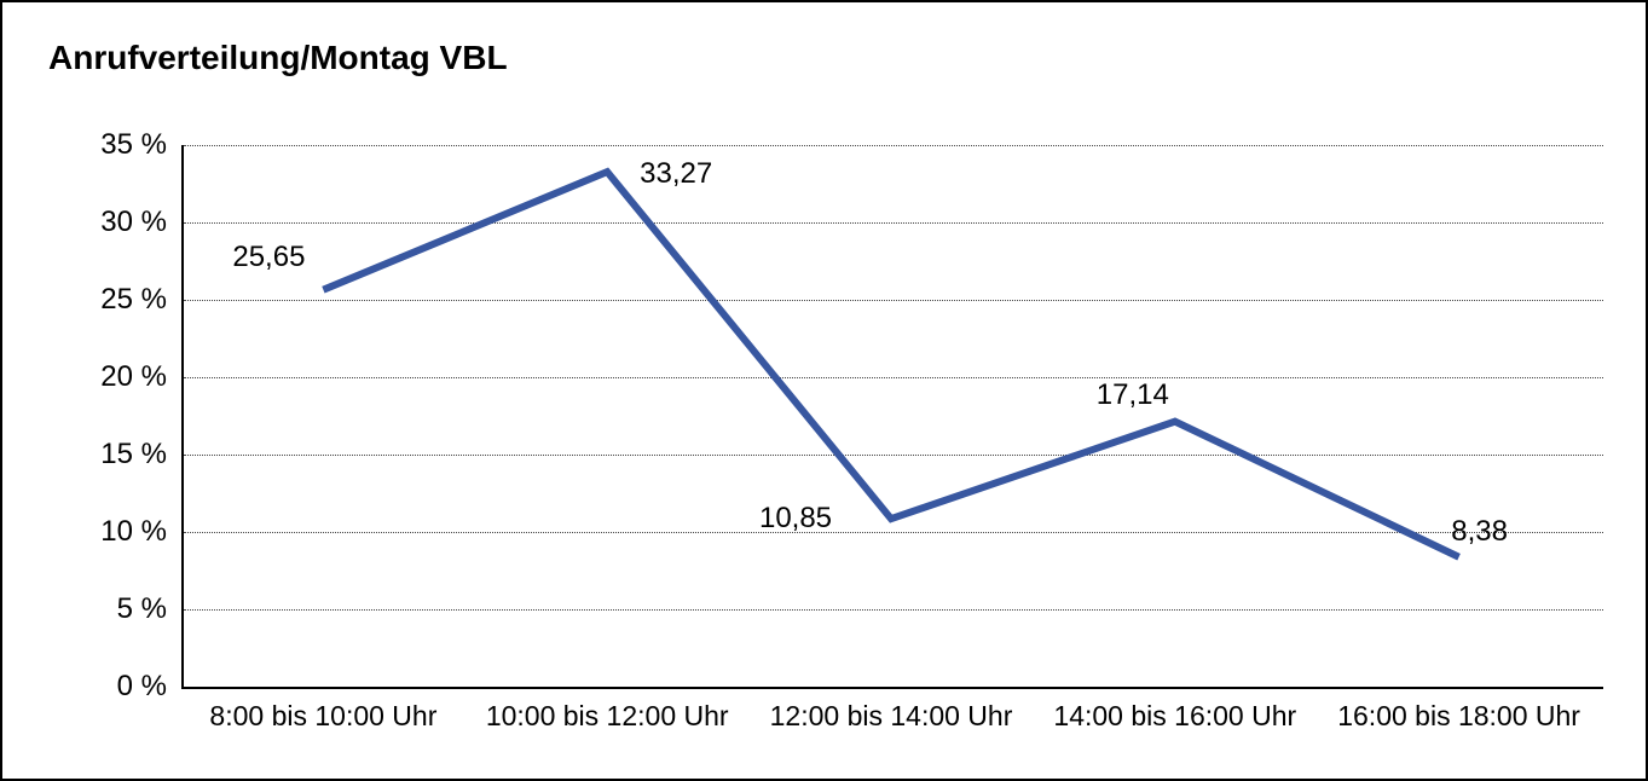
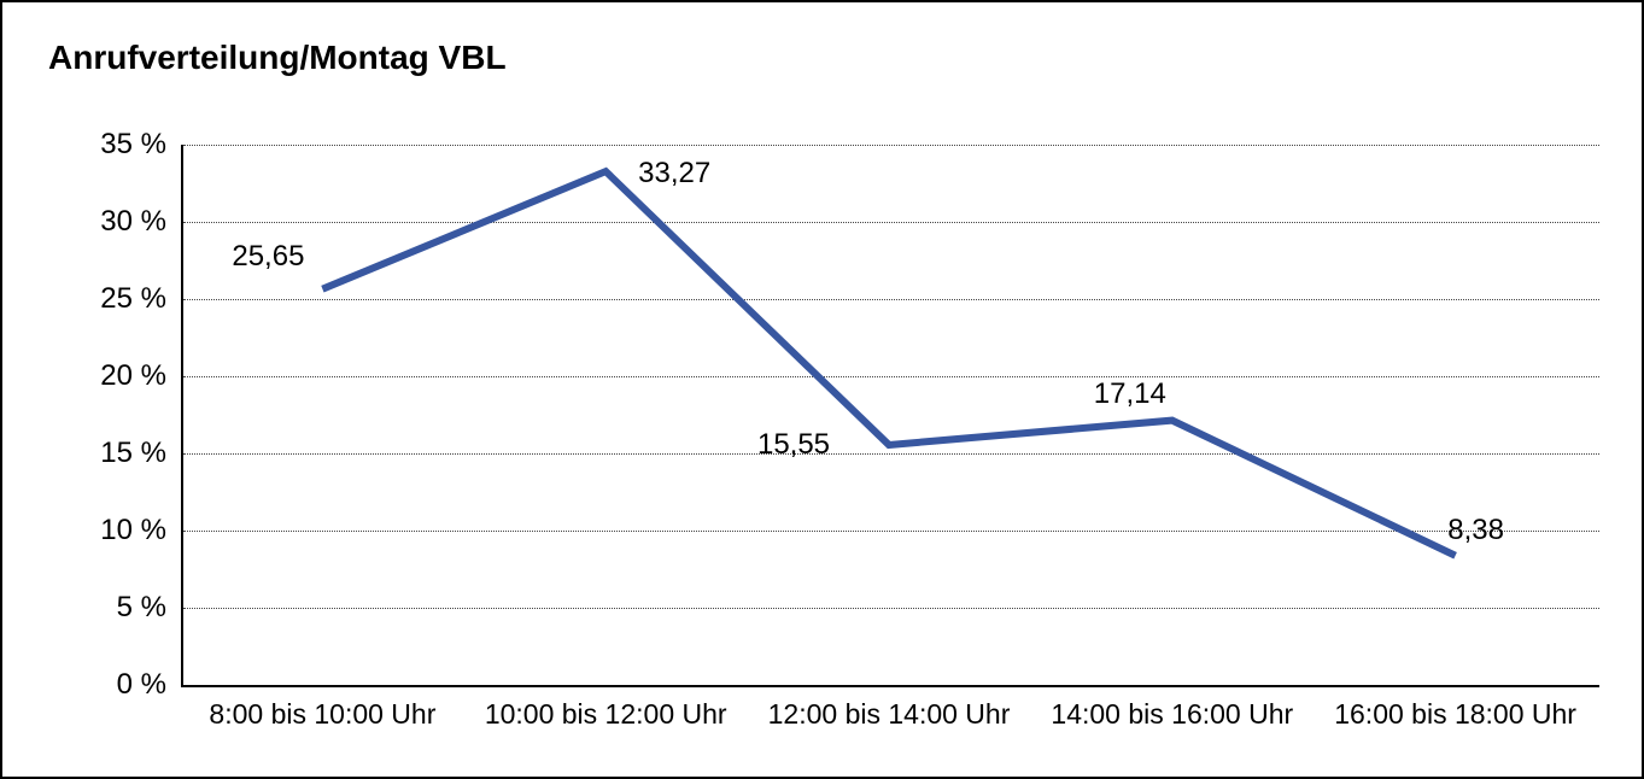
12:00 bis 14:00 Uhr: 10,85 -> 15,55
